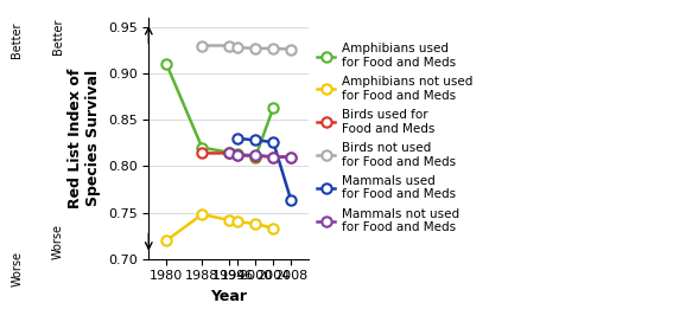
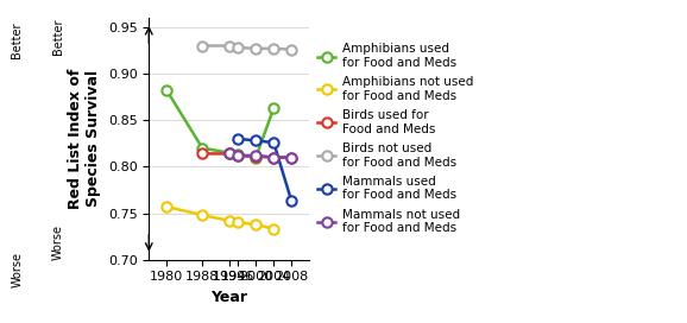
Amphibians used for Food and Meds/1980: 0.910 -> 0.882
Amphibians not used for Food and Meds/1980: 0.720 -> 0.757
